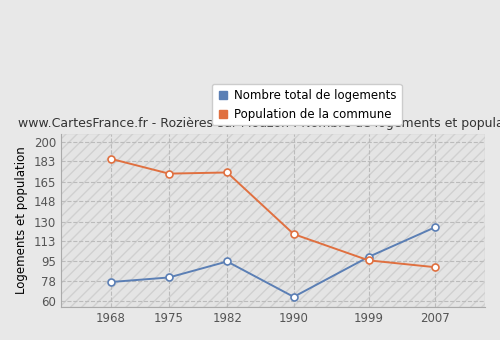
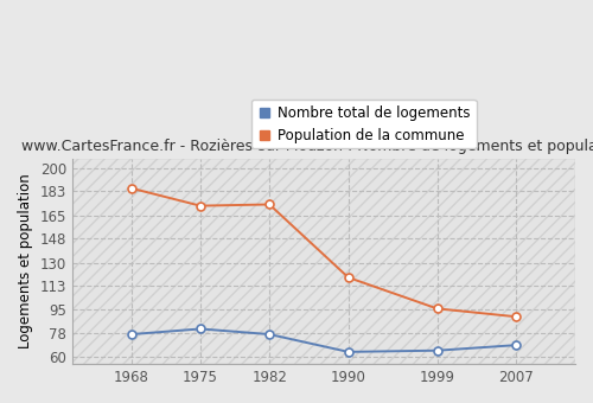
Nombre total de logements/1982: 95 -> 77
Nombre total de logements/1999: 99 -> 65
Nombre total de logements/2007: 125 -> 69
